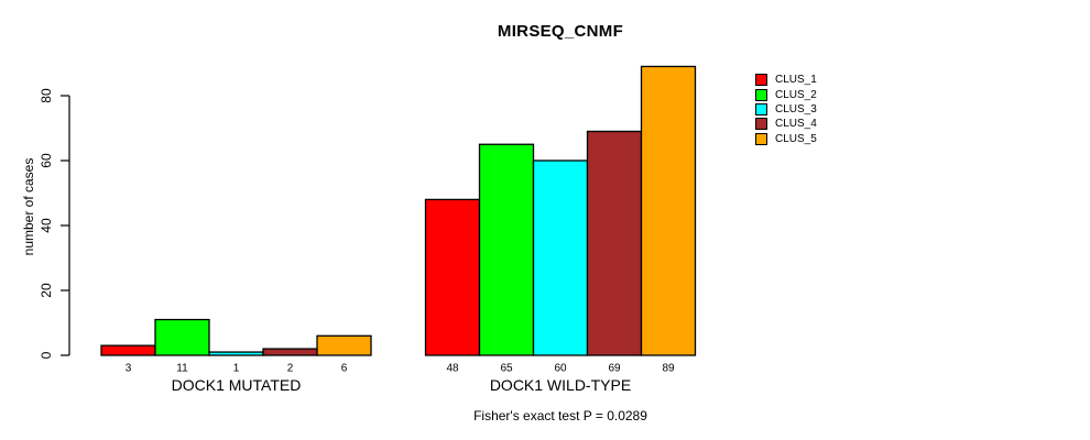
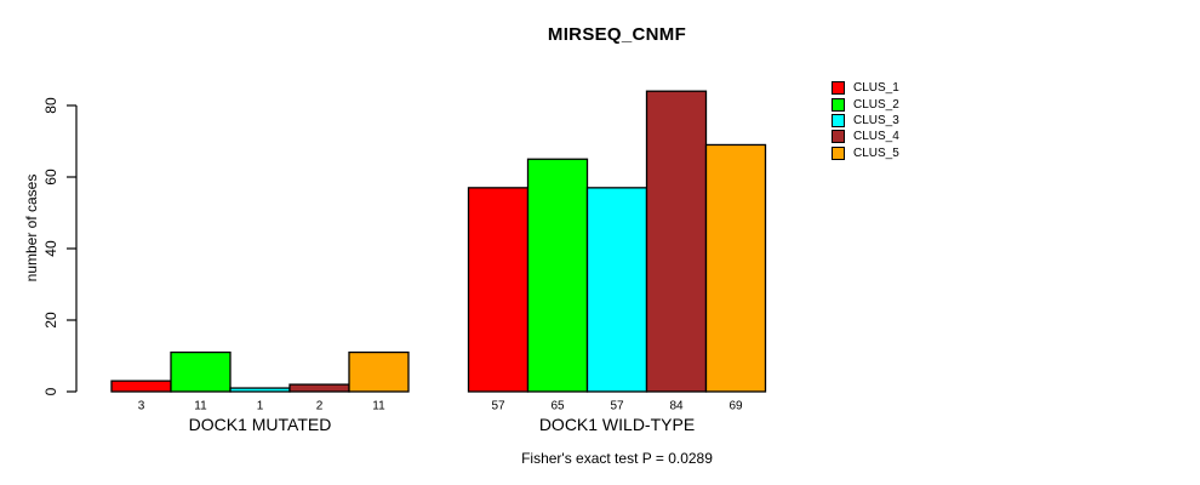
CLUS_5/DOCK1 MUTATED: 6 -> 11
CLUS_1/DOCK1 WILD-TYPE: 48 -> 57
CLUS_3/DOCK1 WILD-TYPE: 60 -> 57
CLUS_4/DOCK1 WILD-TYPE: 69 -> 84
CLUS_5/DOCK1 WILD-TYPE: 89 -> 69
